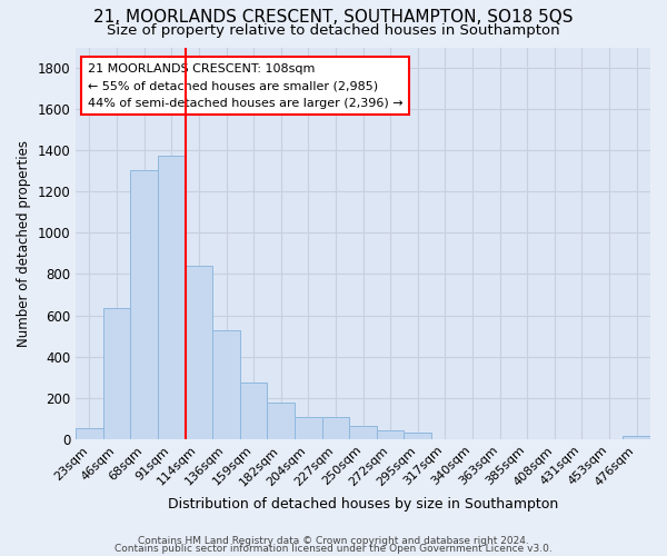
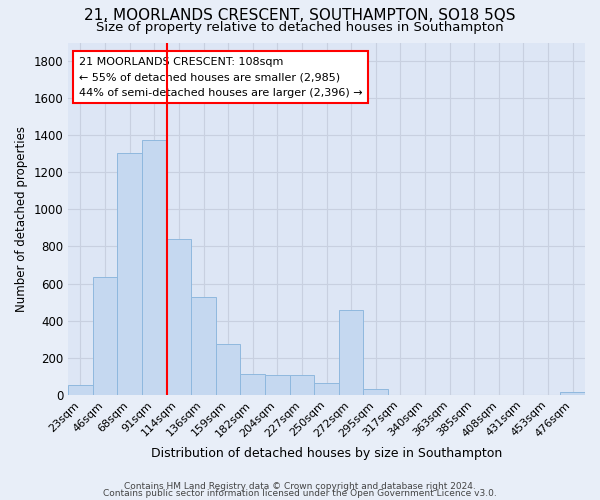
182sqm: 180 -> 110
272sqm: 40 -> 460
